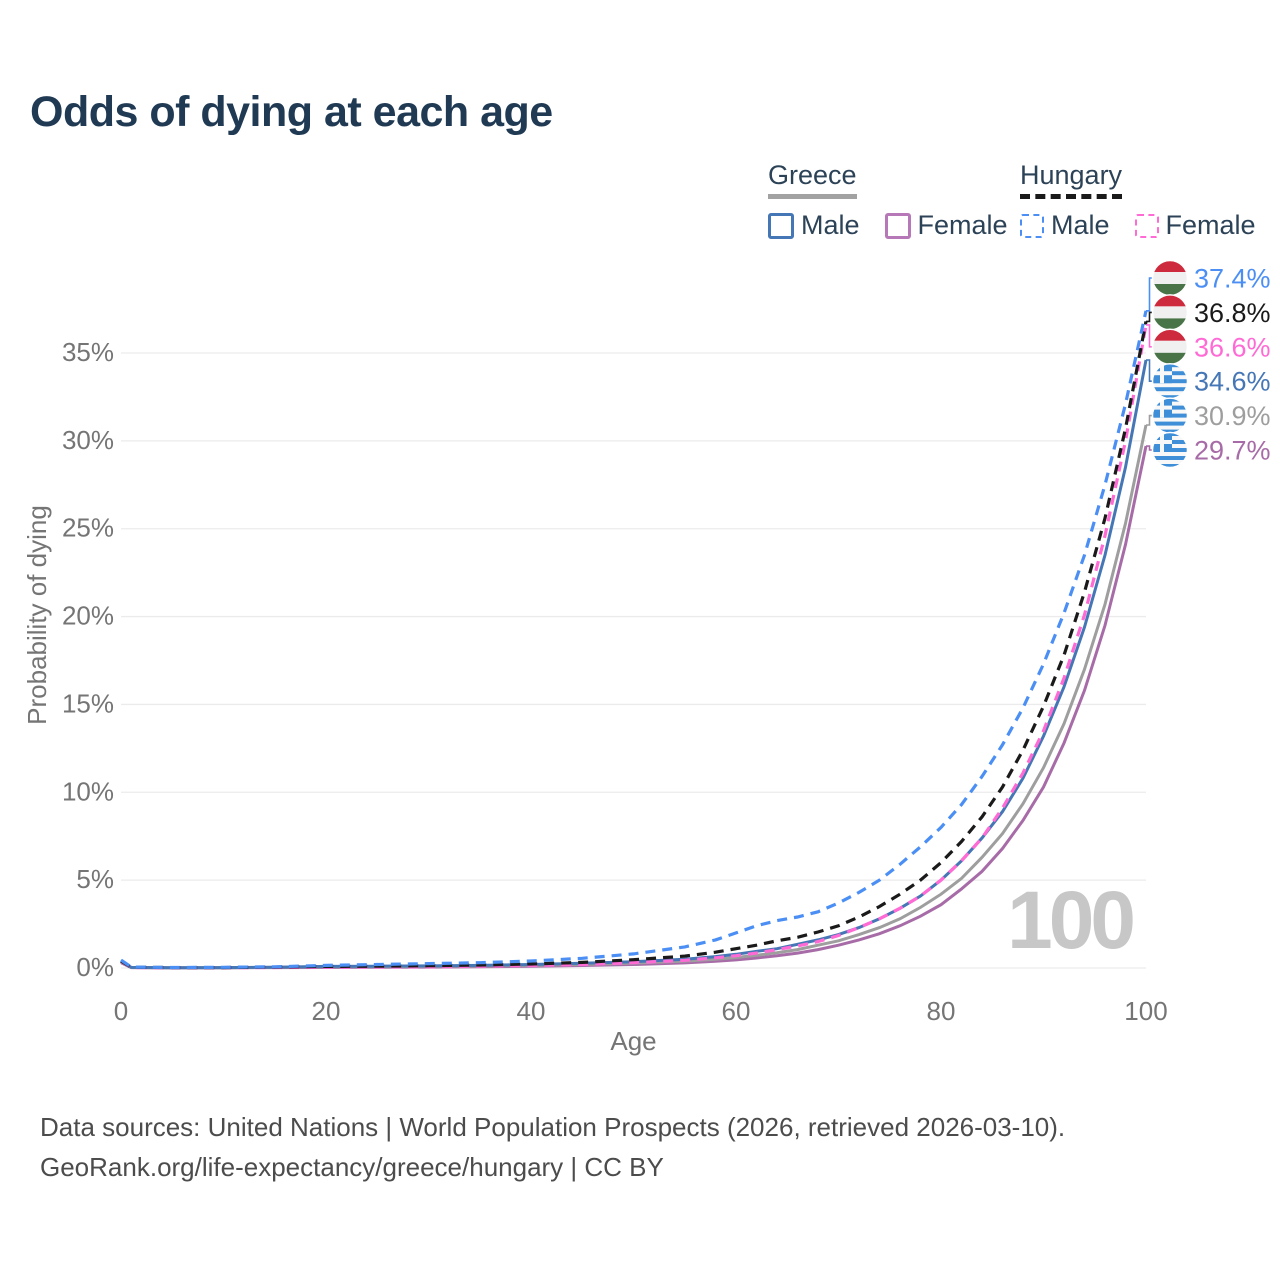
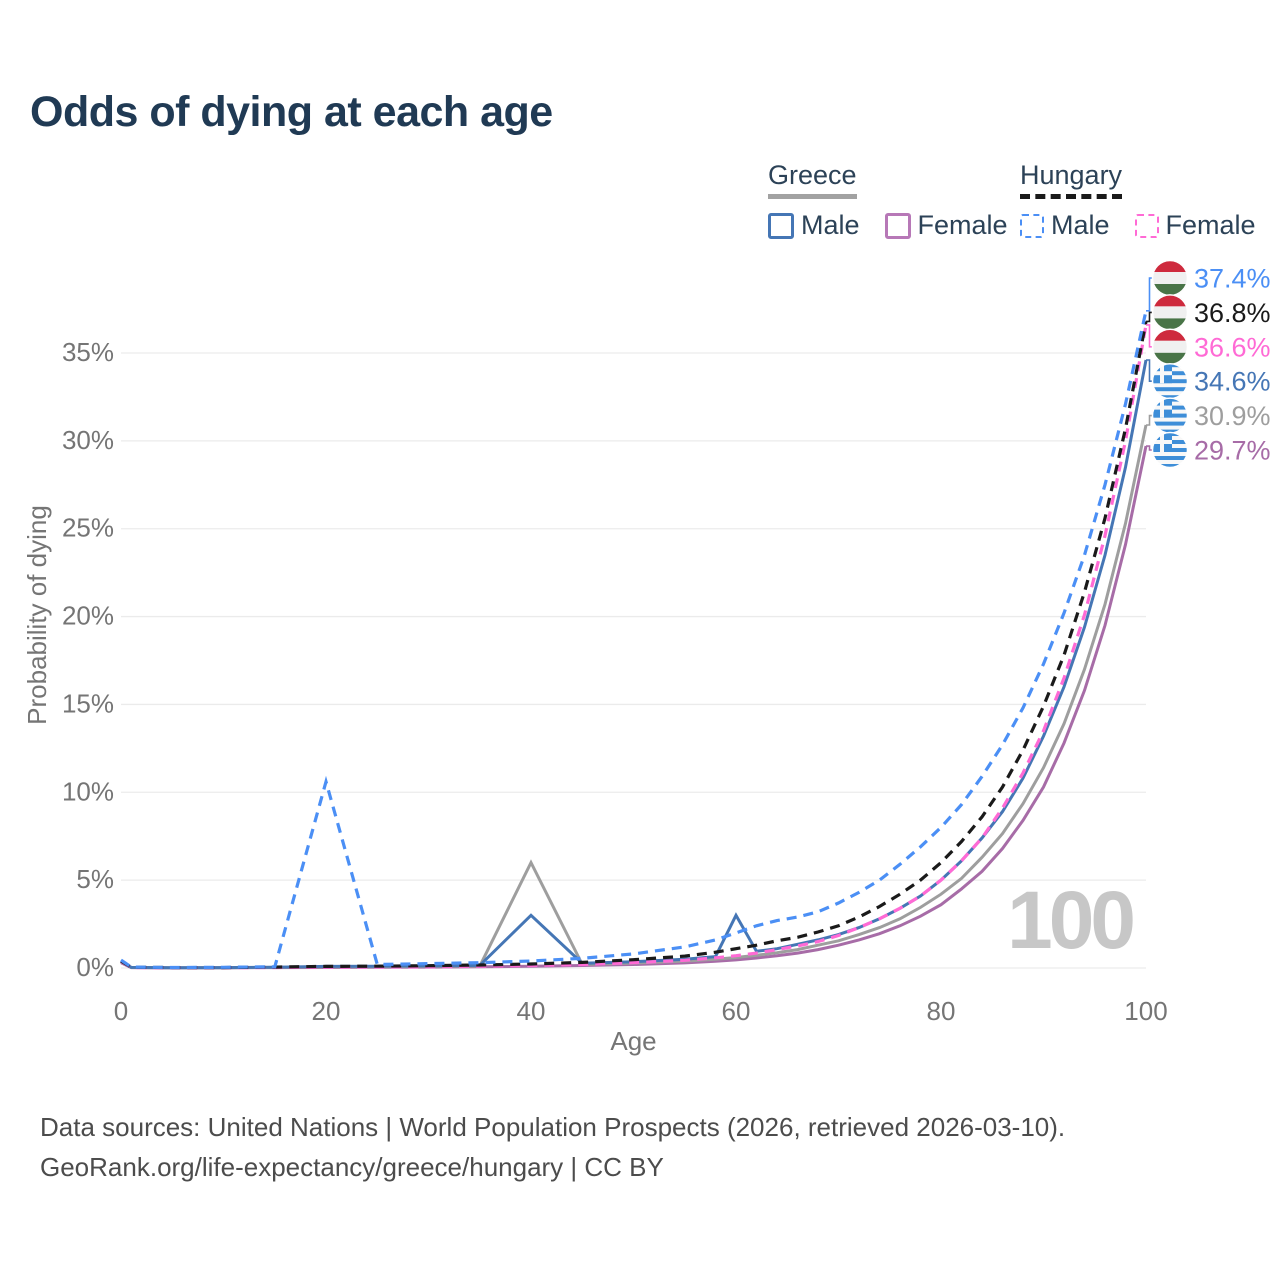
Hungary Male/20: 0.1% -> 10.6%
Greece Male/40: 0.2% -> 3.0%
Greece/40: 0.1% -> 6.0%
Greece Male/60: 0.8% -> 3.0%
